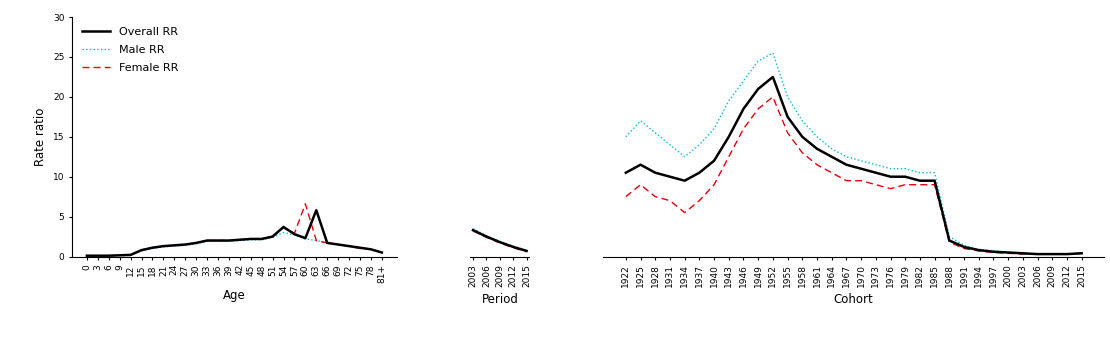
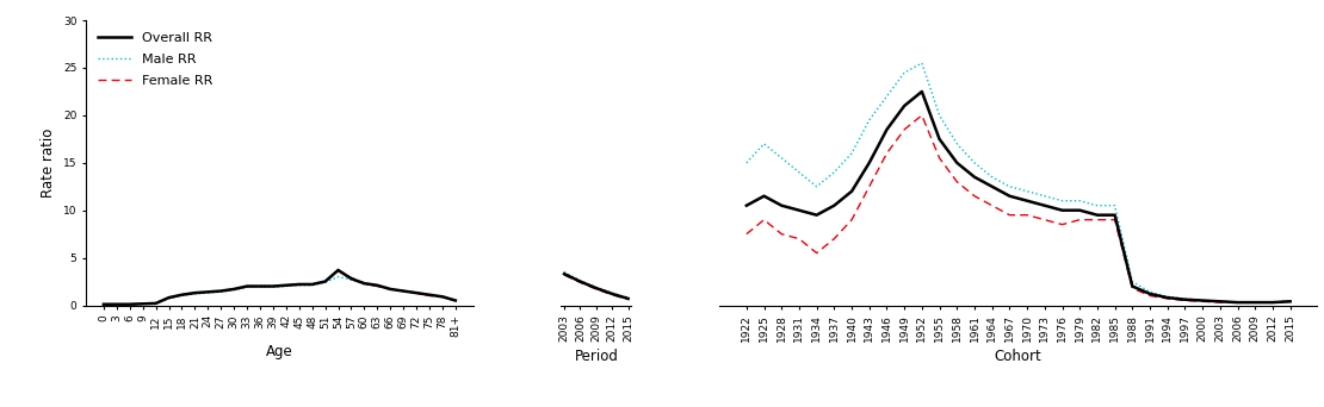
Female RR/60: 6.6 -> 2.3
Overall RR/63: 5.8 -> 2.1
